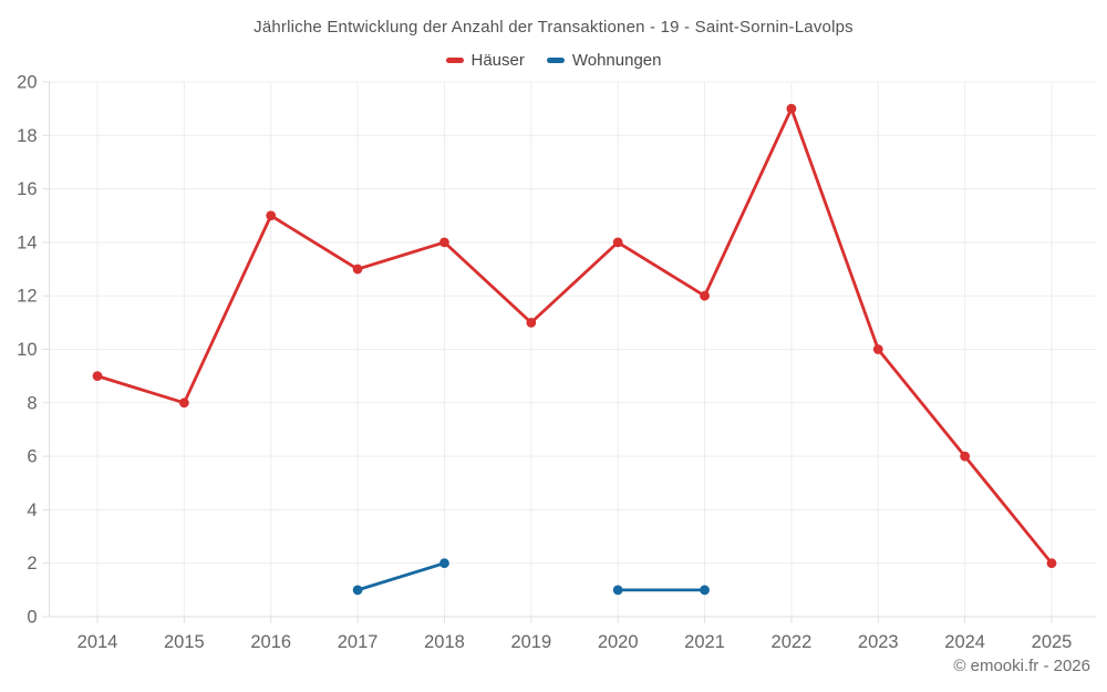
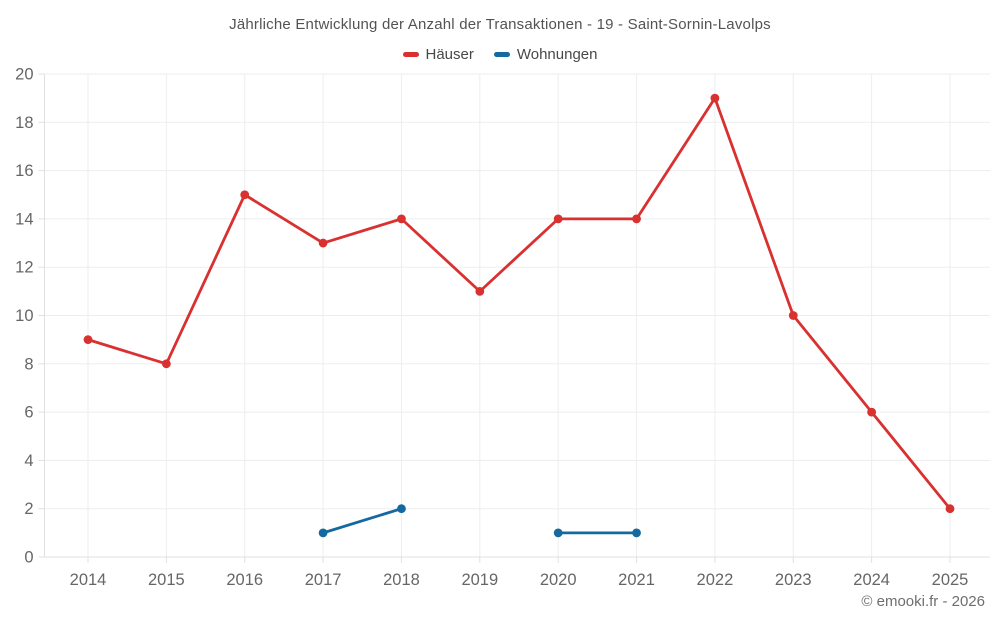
Häuser/2021: 12 -> 14
